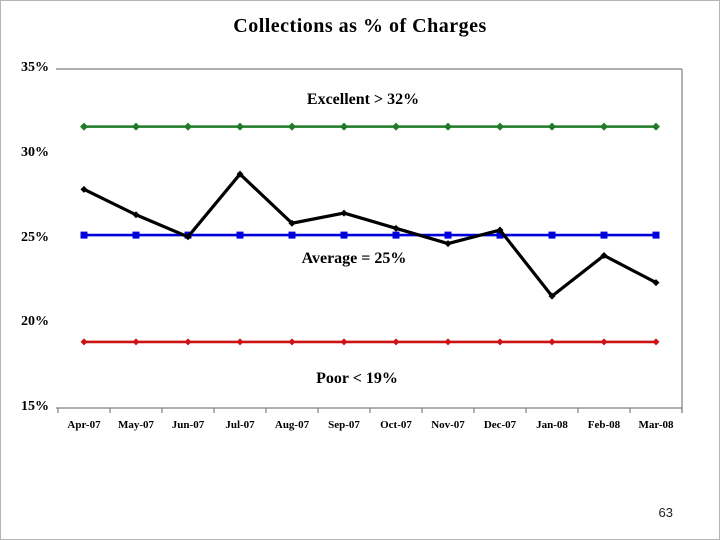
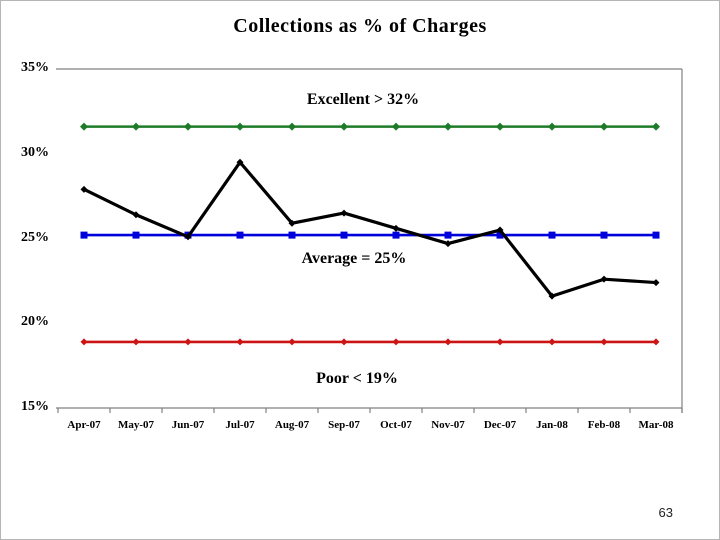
Collections as % of Charges/Jul-07: 28.8% -> 29.5%
Collections as % of Charges/Feb-08: 24.0% -> 22.6%
